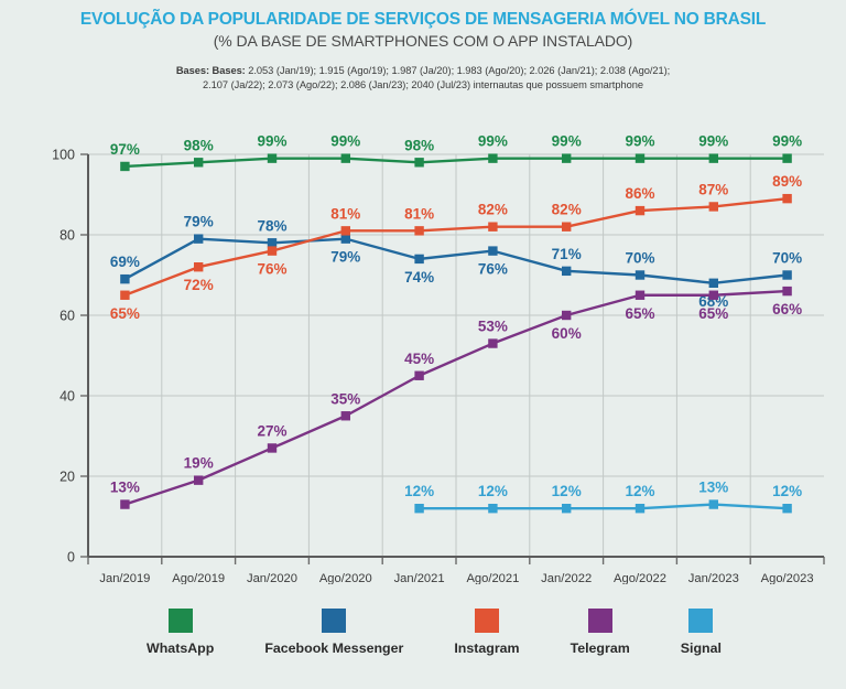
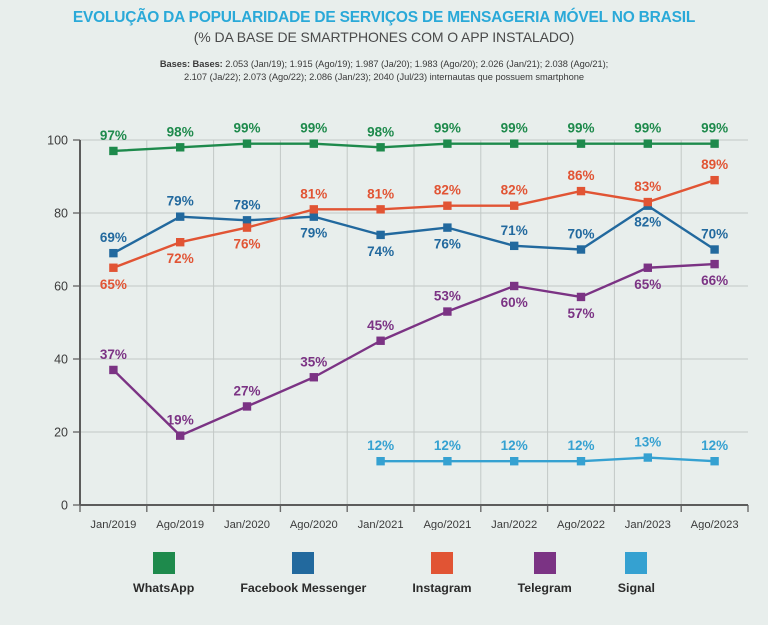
Telegram/Jan/2019: 13% -> 37%
Telegram/Ago/2022: 65% -> 57%
Facebook Messenger/Jan/2023: 68% -> 82%
Instagram/Jan/2023: 87% -> 83%
